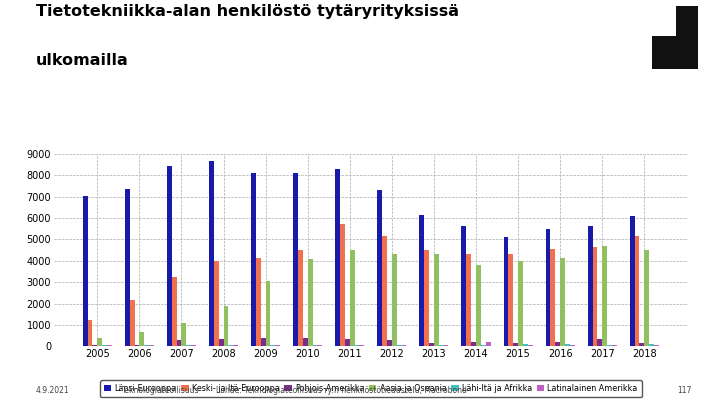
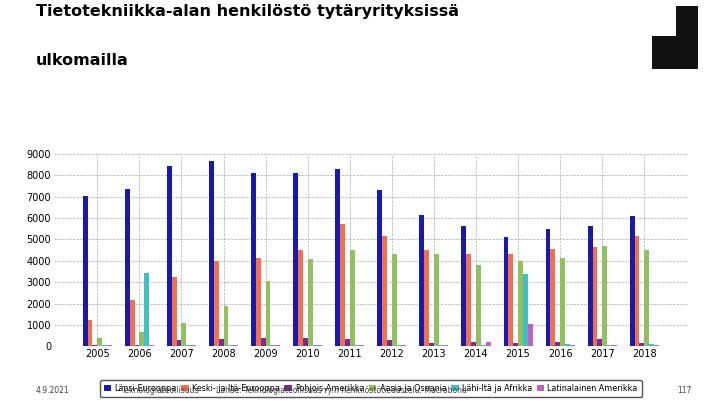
Lähi-Itä ja Afrikka/2006: 80 -> 3450
Lähi-Itä ja Afrikka/2015: 120 -> 3400
Latinalainen Amerikka/2015: 80 -> 1050
